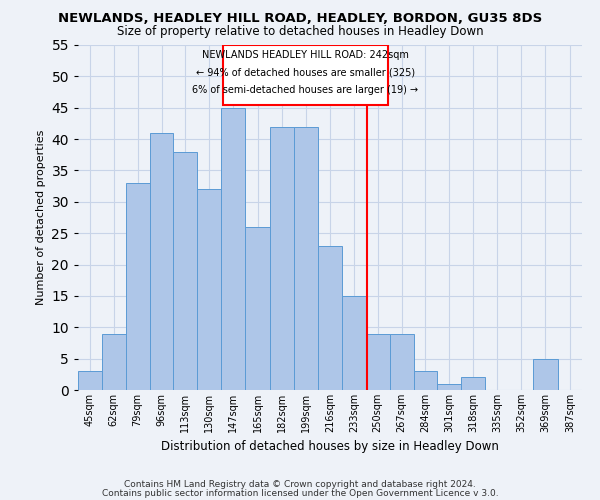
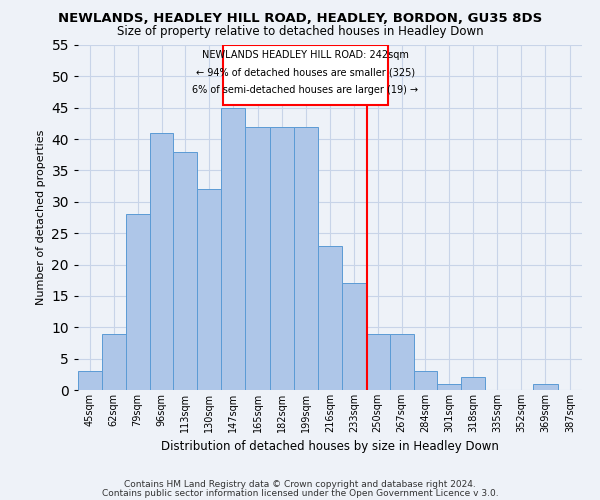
79sqm: 33 -> 28
165sqm: 26 -> 42
233sqm: 15 -> 17
369sqm: 5 -> 1
